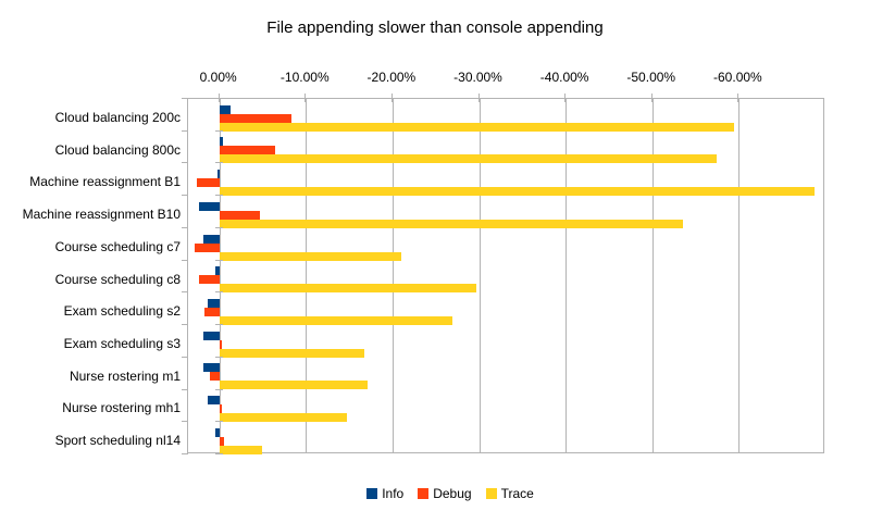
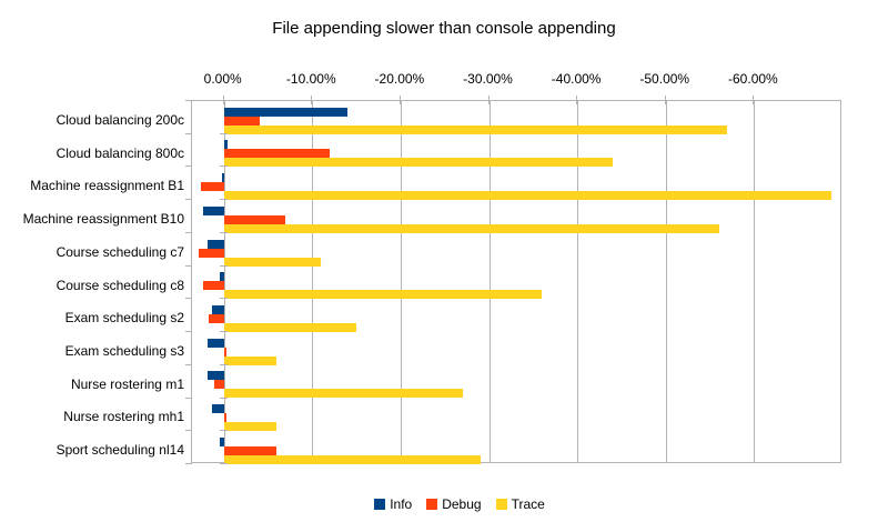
Info/Cloud balancing 200c: -1% -> -14%
Debug/Cloud balancing 200c: -8% -> -4%
Trace/Cloud balancing 200c: -59% -> -57%
Debug/Cloud balancing 800c: -6% -> -12%
Trace/Cloud balancing 800c: -58% -> -44%
Debug/Machine reassignment B10: -5% -> -7%
Trace/Machine reassignment B10: -54% -> -56%
Trace/Course scheduling c7: -21% -> -11%
Trace/Course scheduling c8: -30% -> -36%
Trace/Exam scheduling s2: -27% -> -15%
Trace/Exam scheduling s3: -17% -> -6%
Trace/Nurse rostering m1: -17% -> -27%
Trace/Nurse rostering mh1: -15% -> -6%
Debug/Sport scheduling nl14: -1% -> -6%
Trace/Sport scheduling nl14: -5% -> -29%
